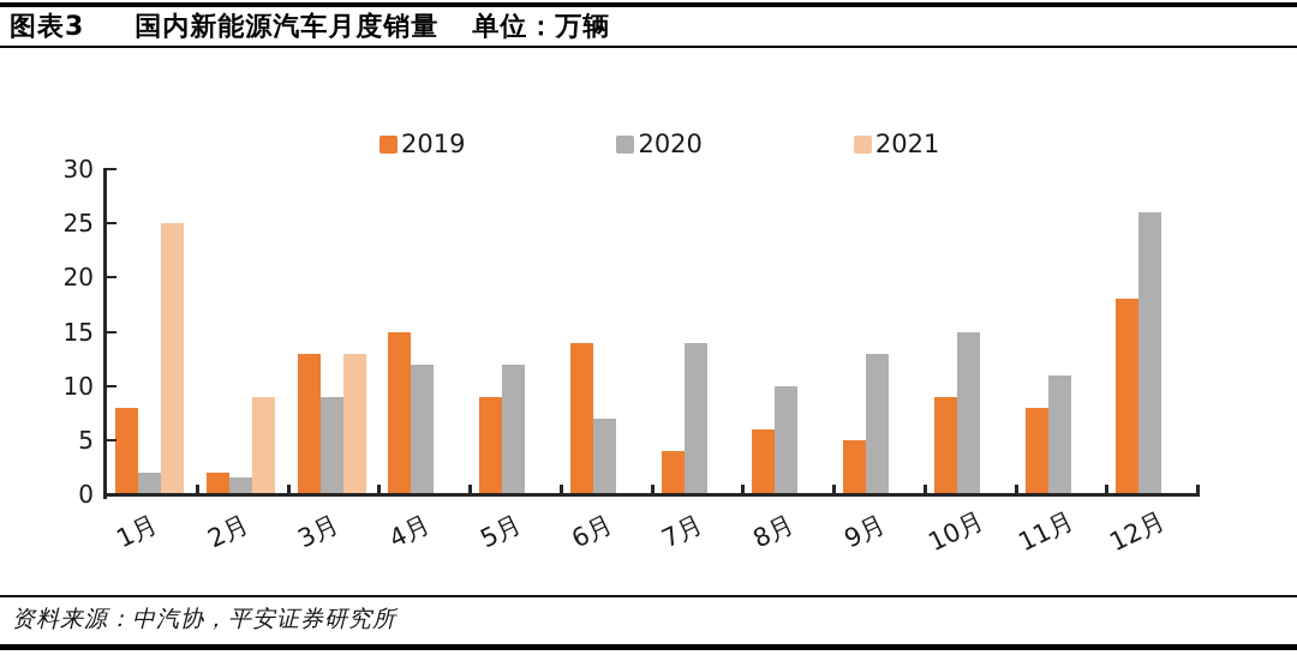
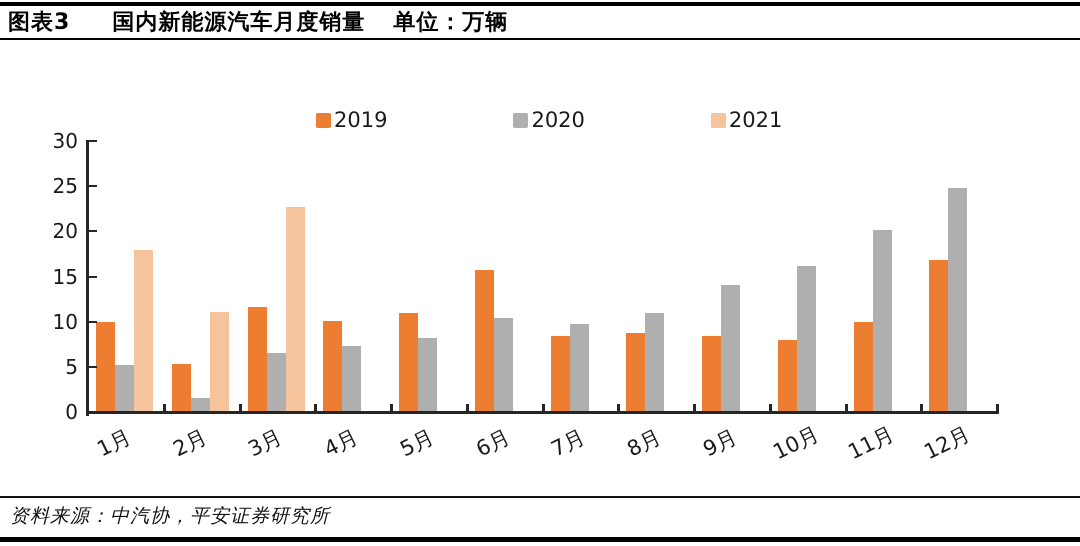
2019/1月: 8 -> 10
2020/1月: 2 -> 5
2021/1月: 25 -> 18
2019/2月: 2 -> 5
2021/2月: 9 -> 11
2019/3月: 13 -> 12
2020/3月: 9 -> 6
2021/3月: 13 -> 23
2019/4月: 15 -> 10
2020/4月: 12 -> 7
2019/5月: 9 -> 11
2020/5月: 12 -> 8
2019/6月: 14 -> 16
2020/6月: 7 -> 10
2019/7月: 4 -> 8
2020/7月: 14 -> 10
2019/8月: 6 -> 9
2020/8月: 10 -> 11
2019/9月: 5 -> 8
2020/9月: 13 -> 14
2019/10月: 9 -> 8
2020/10月: 15 -> 16
2019/11月: 8 -> 10
2020/11月: 11 -> 20
2019/12月: 18 -> 17
2020/12月: 26 -> 25
